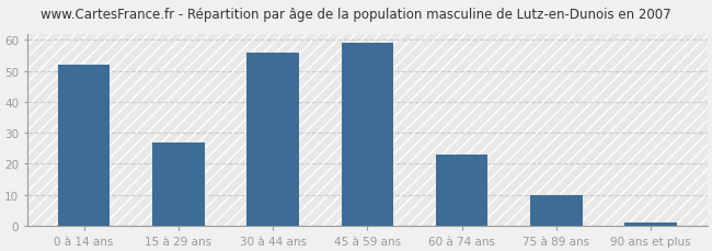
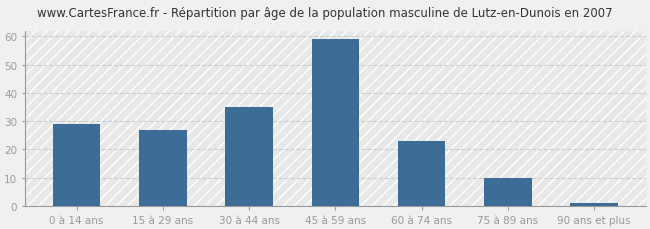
0 à 14 ans: 52 -> 29
30 à 44 ans: 56 -> 35
